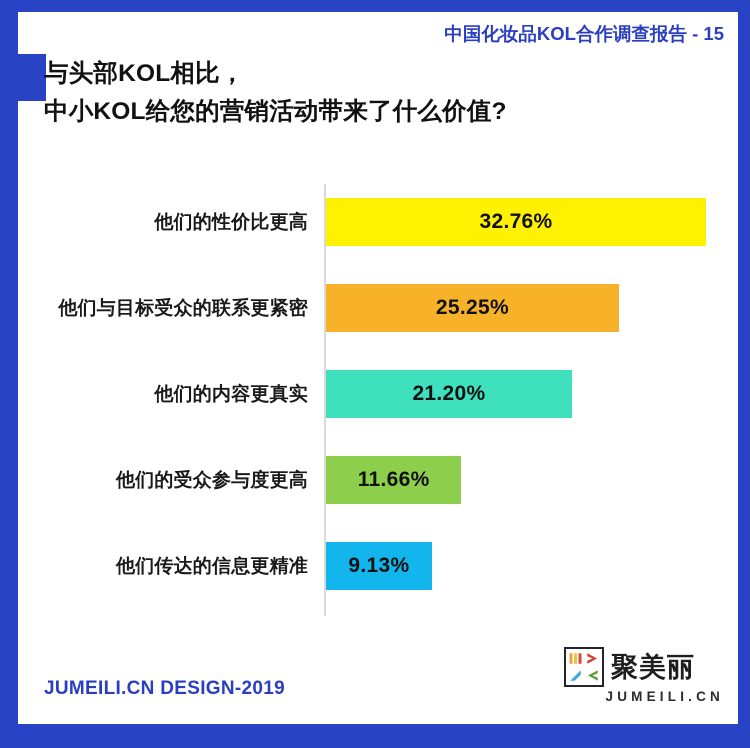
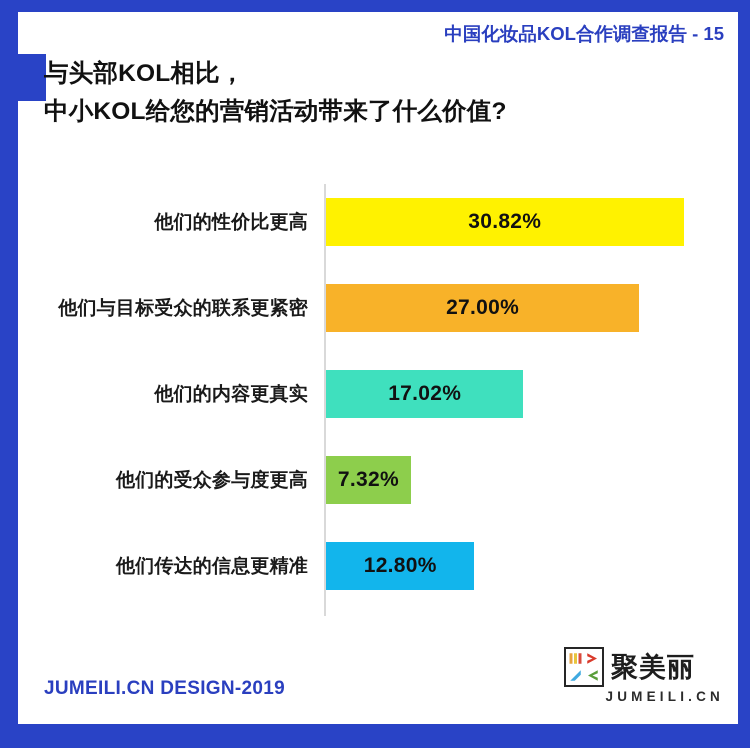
他们的性价比更高: 32.76% -> 30.82%
他们与目标受众的联系更紧密: 25.25% -> 27.00%
他们的内容更真实: 21.20% -> 17.02%
他们的受众参与度更高: 11.66% -> 7.32%
他们传达的信息更精准: 9.13% -> 12.80%
